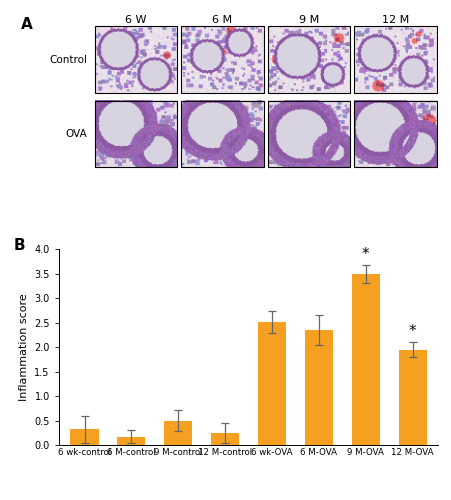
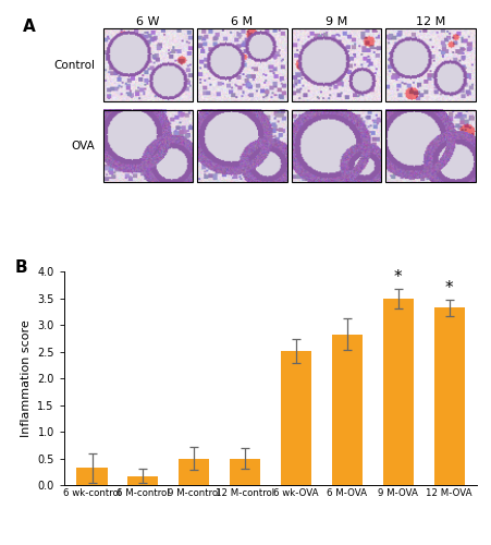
12 M-control: 0.25 -> 0.50
6 M-OVA: 2.35 -> 2.83
12 M-OVA: 1.95 -> 3.33
